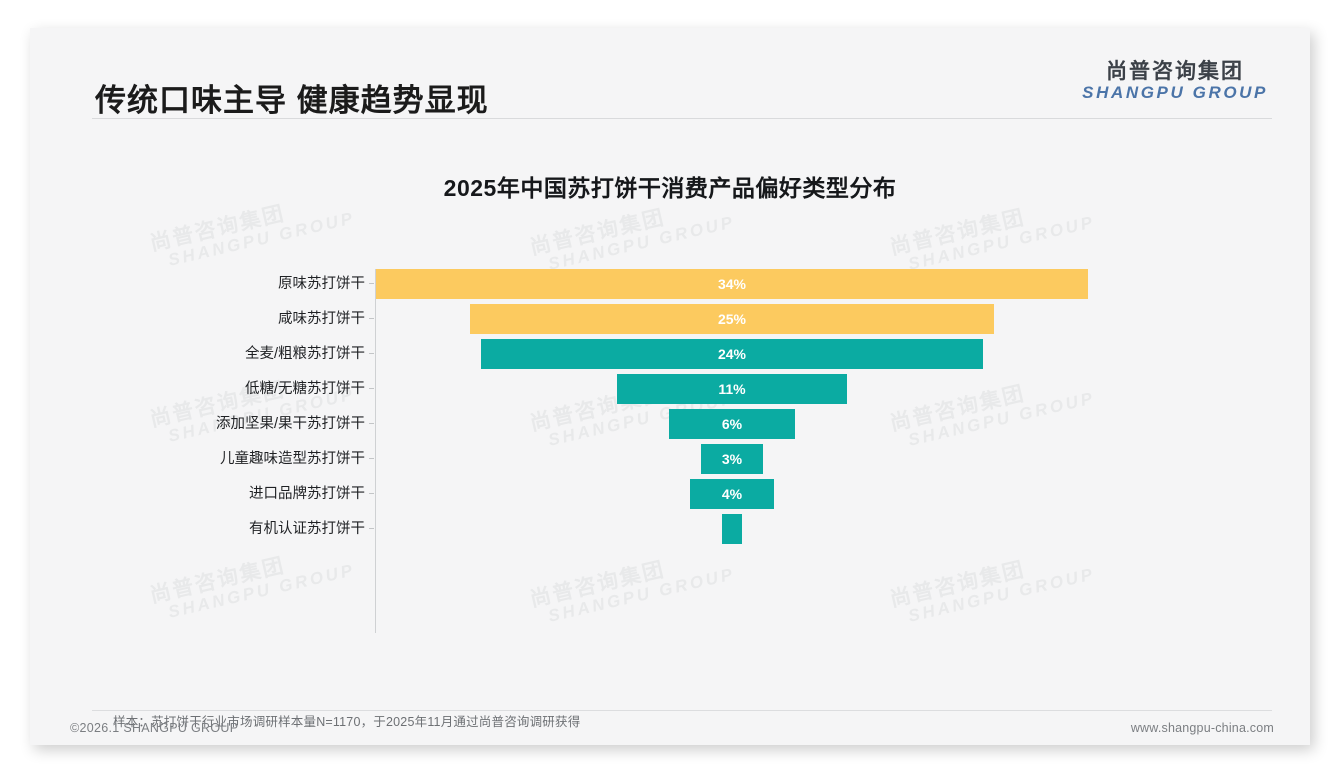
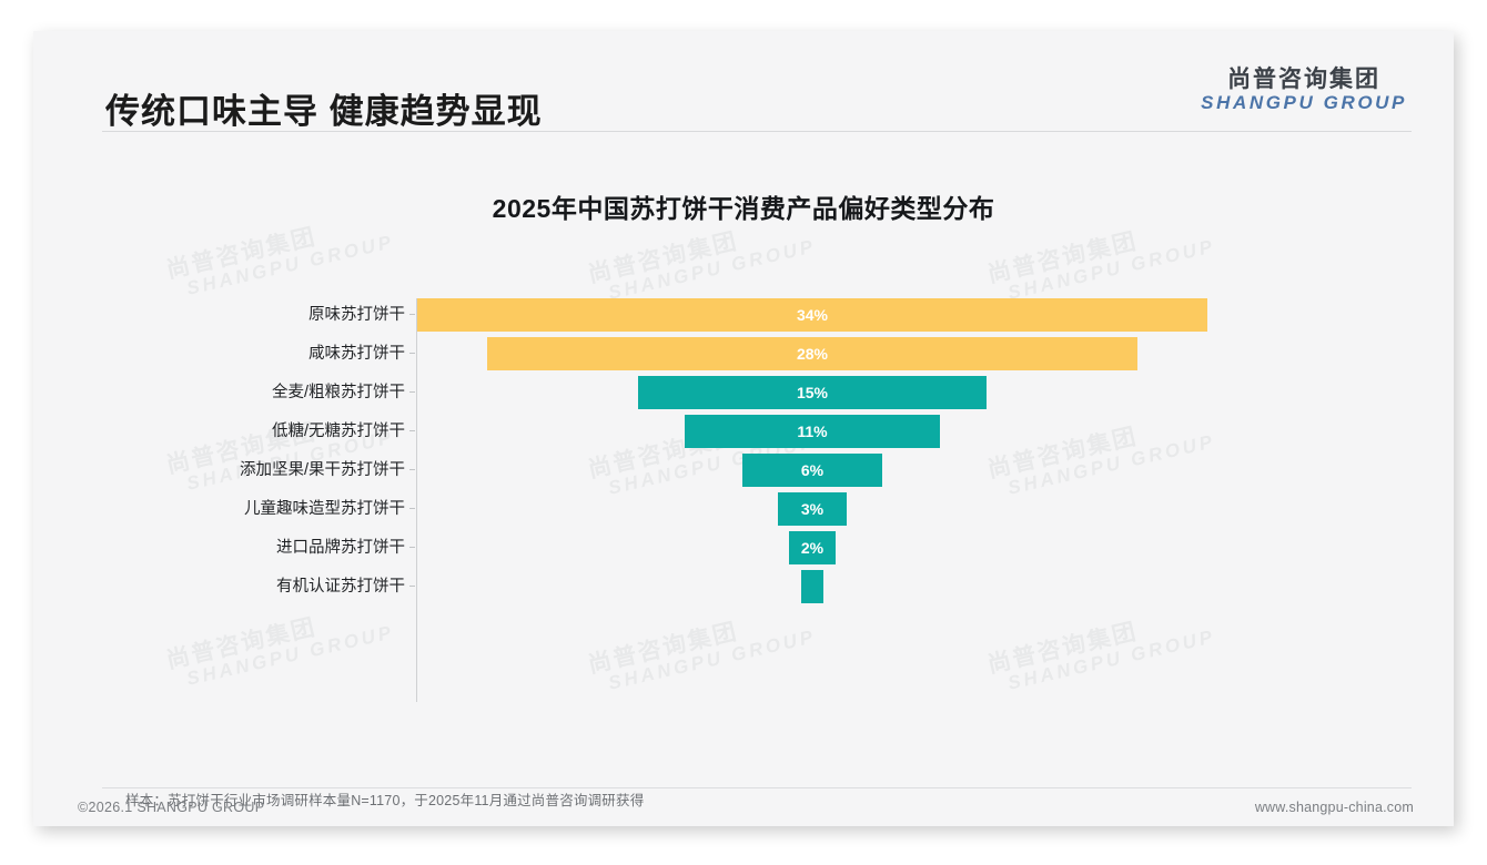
咸味苏打饼干: 25% -> 28%
全麦/粗粮苏打饼干: 24% -> 15%
进口品牌苏打饼干: 4% -> 2%
